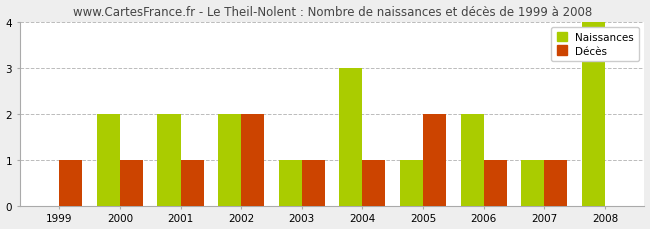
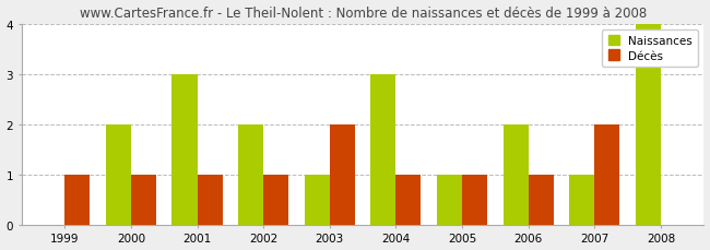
Naissances/2001: 2 -> 3
Décès/2002: 2 -> 1
Décès/2003: 1 -> 2
Décès/2005: 2 -> 1
Décès/2007: 1 -> 2
